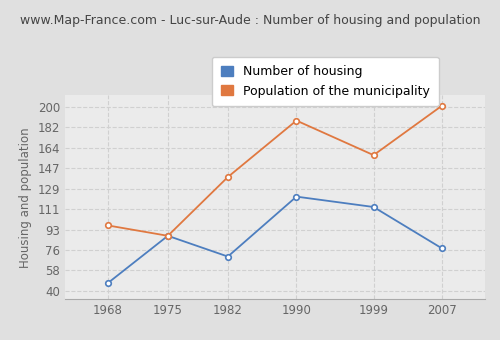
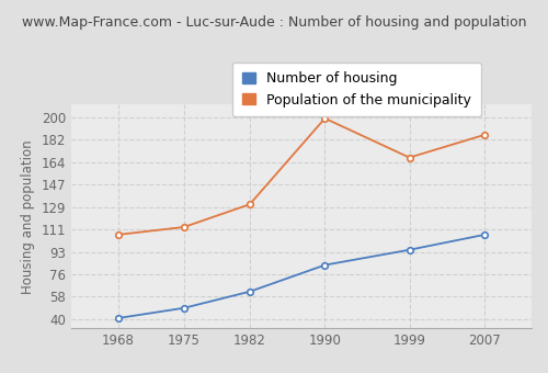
Number of housing/1968: 47 -> 41
Population of the municipality/1968: 97 -> 107
Number of housing/1975: 88 -> 49
Population of the municipality/1975: 88 -> 113
Number of housing/1982: 70 -> 62
Population of the municipality/1982: 139 -> 131
Number of housing/1990: 122 -> 83
Population of the municipality/1990: 188 -> 199
Number of housing/1999: 113 -> 95
Population of the municipality/1999: 158 -> 168
Number of housing/2007: 77 -> 107
Population of the municipality/2007: 201 -> 186
